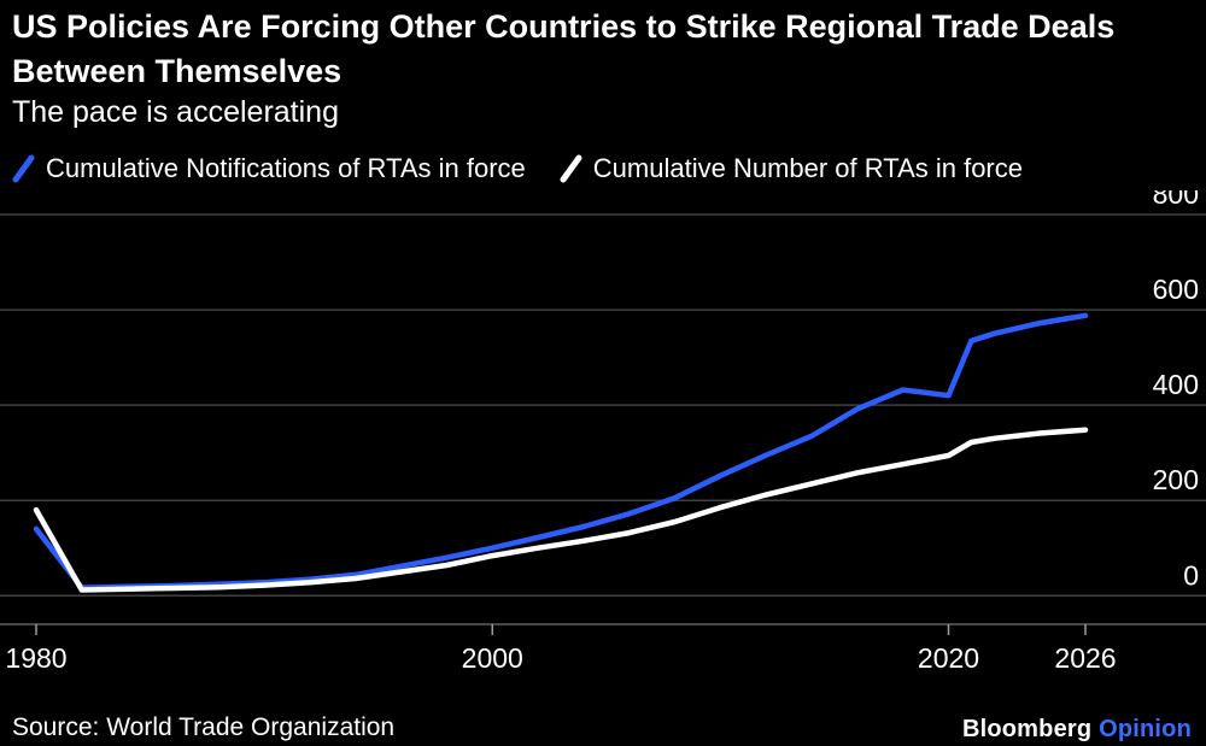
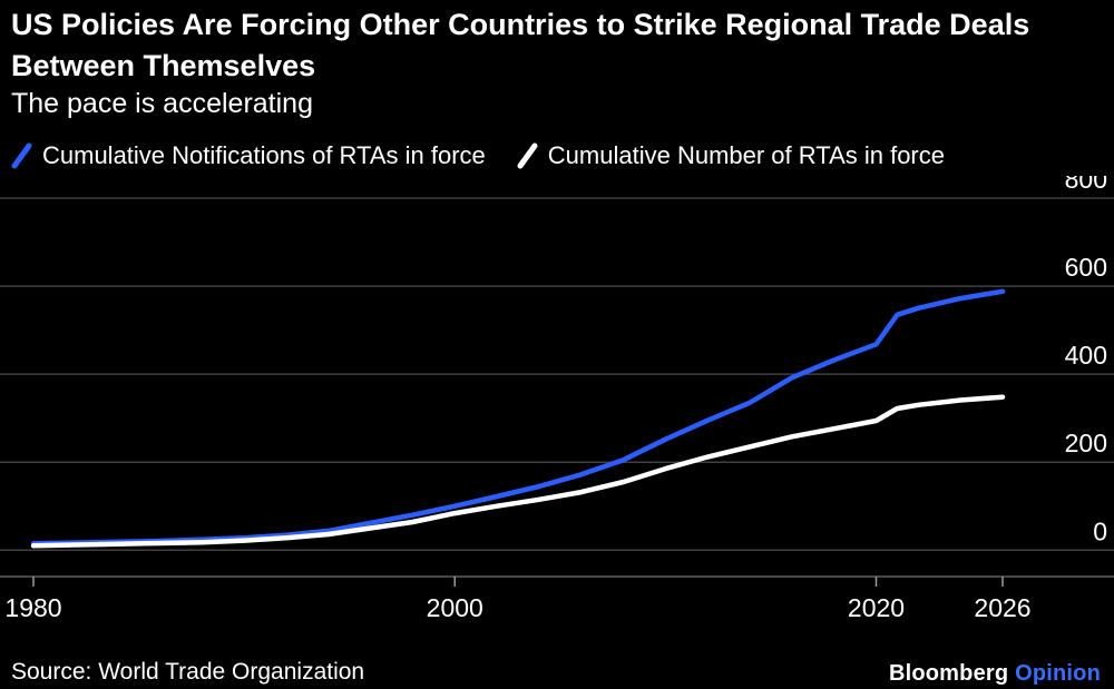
Cumulative Notifications of RTAs in force/1980: 140 -> 20
Cumulative Number of RTAs in force/1980: 180 -> 10
Cumulative Notifications of RTAs in force/2020: 420 -> 470
